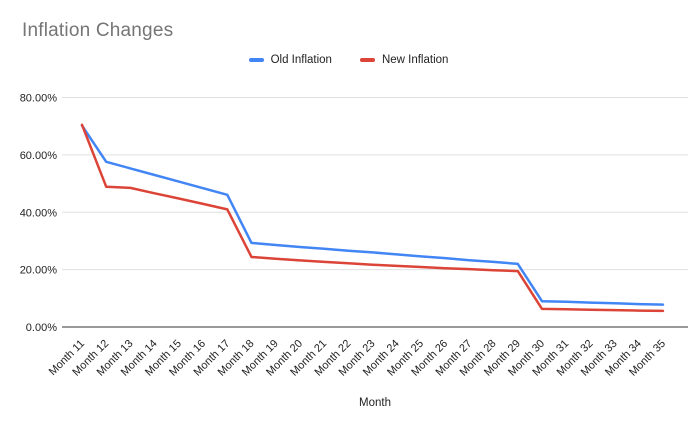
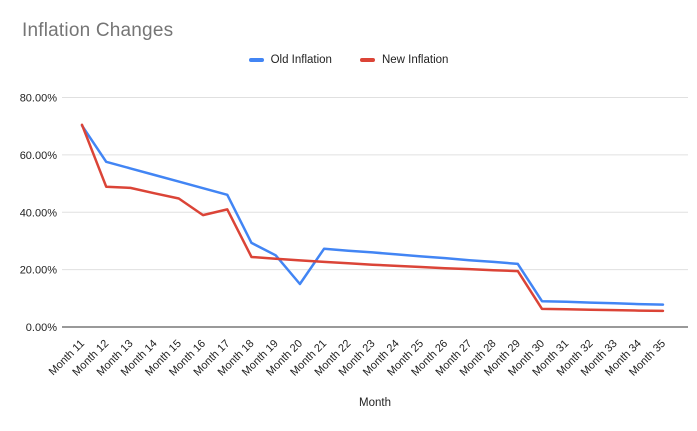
New Inflation/Month 16: 43% -> 39%
Old Inflation/Month 19: 29% -> 25%
Old Inflation/Month 20: 28% -> 15%
